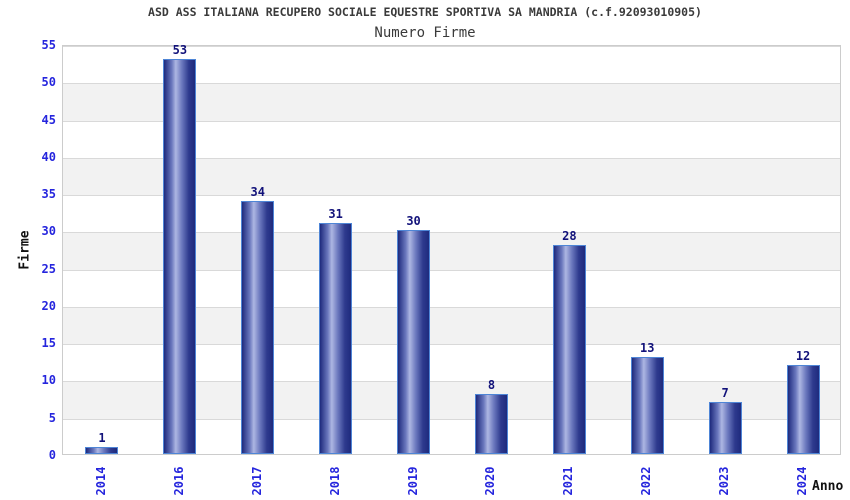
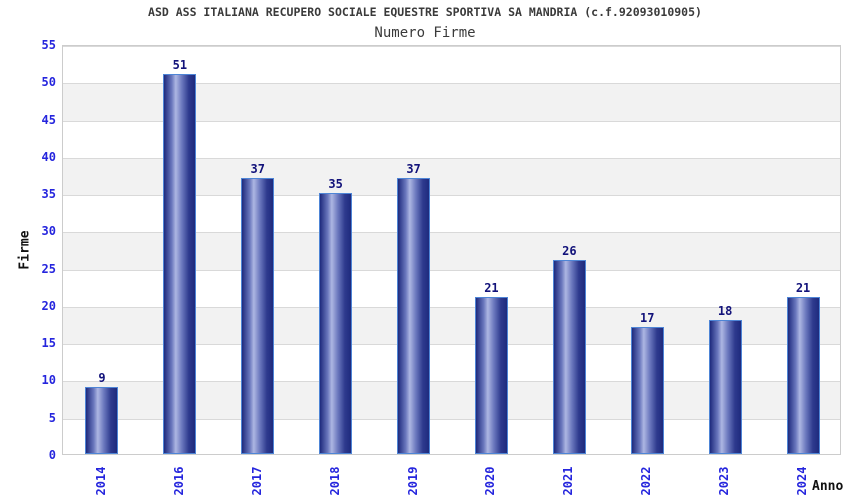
2014: 1 -> 9
2016: 53 -> 51
2017: 34 -> 37
2018: 31 -> 35
2019: 30 -> 37
2020: 8 -> 21
2021: 28 -> 26
2022: 13 -> 17
2023: 7 -> 18
2024: 12 -> 21
